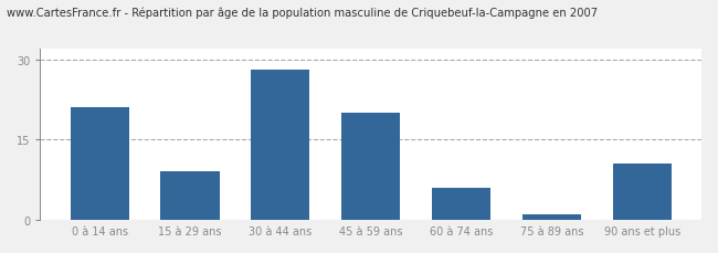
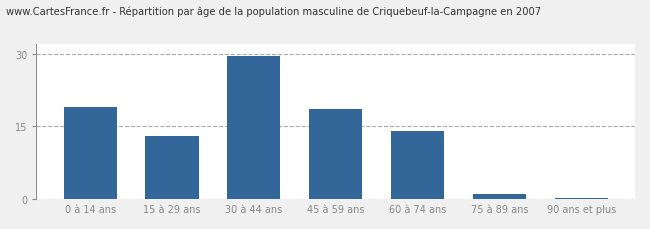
0 à 14 ans: 21.0 -> 19.0
15 à 29 ans: 9.0 -> 13.0
30 à 44 ans: 28.0 -> 29.5
45 à 59 ans: 20.0 -> 18.5
60 à 74 ans: 6.0 -> 14.0
90 ans et plus: 10.5 -> 0.2
